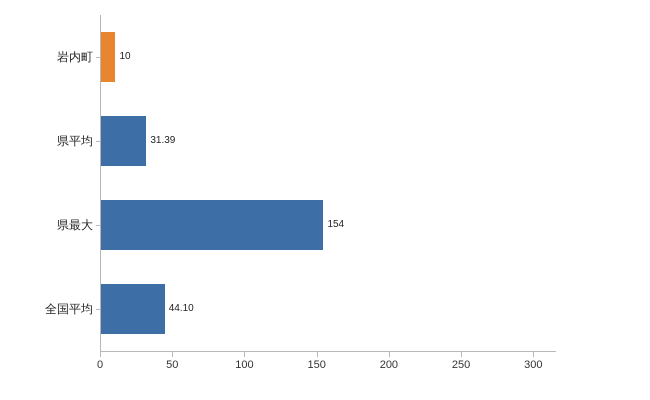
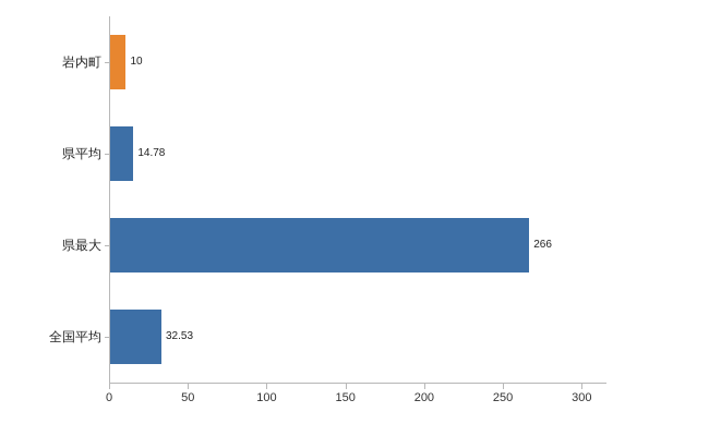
県平均: 31.39 -> 14.78
県最大: 154 -> 266
全国平均: 44.10 -> 32.53
